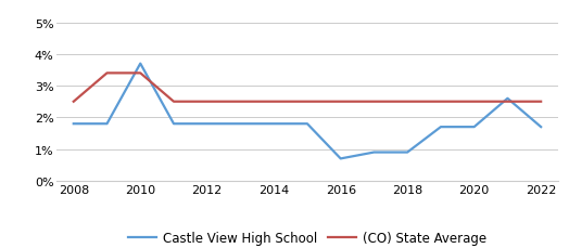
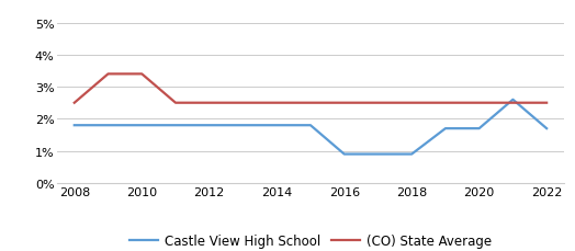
Castle View High School/2010: 3.7% -> 1.8%
Castle View High School/2016: 0.7% -> 0.9%
